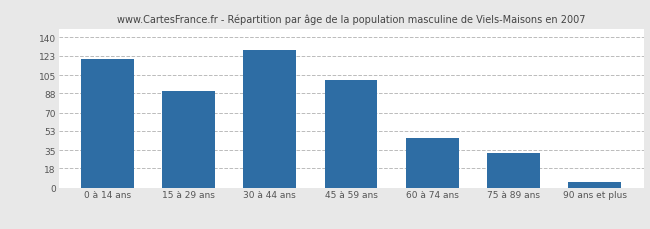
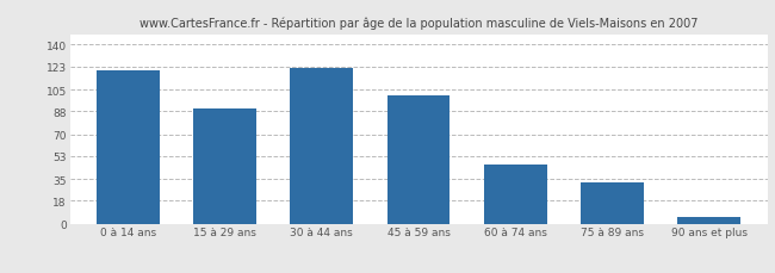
30 à 44 ans: 128 -> 122
